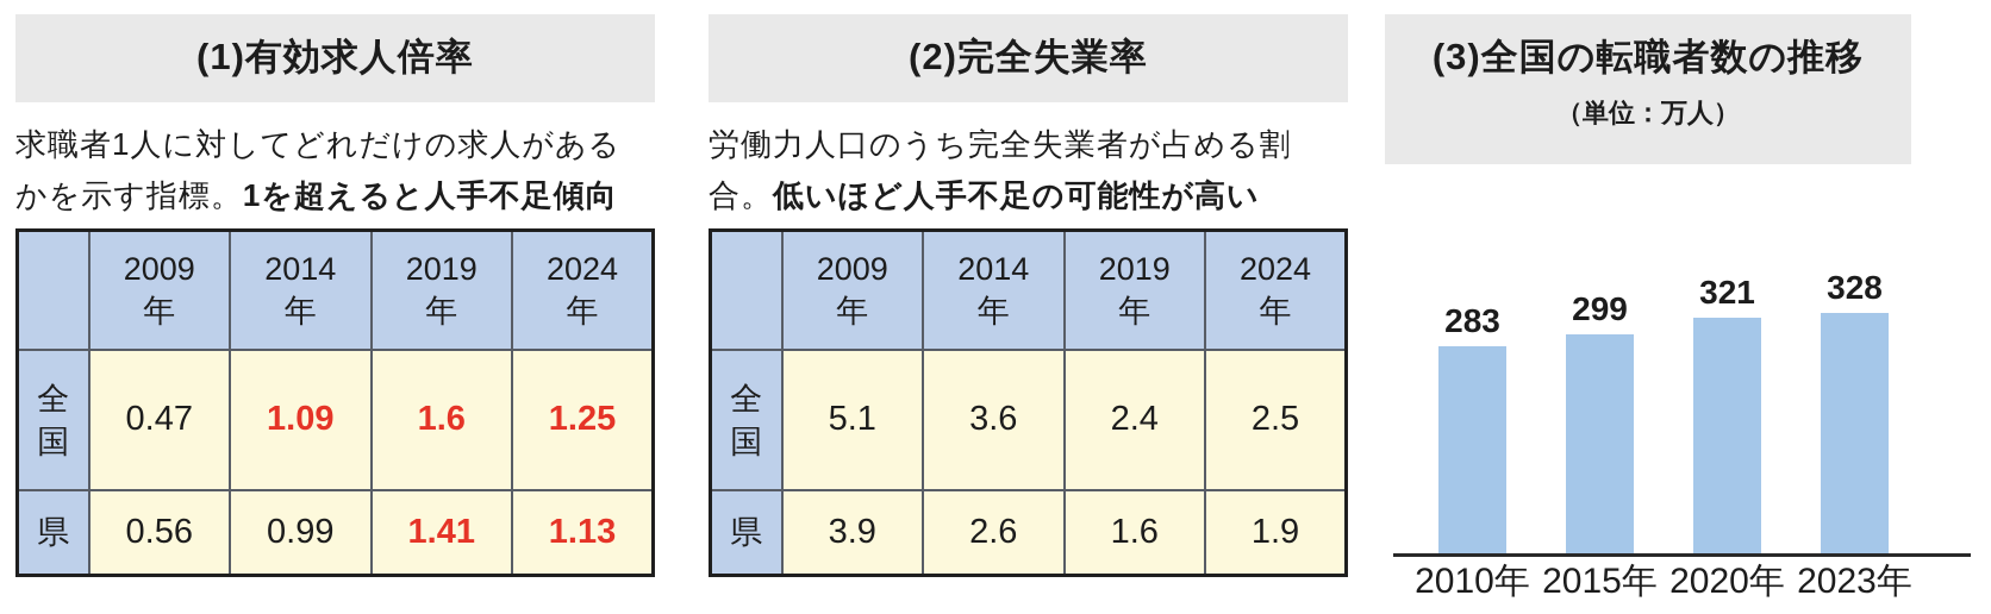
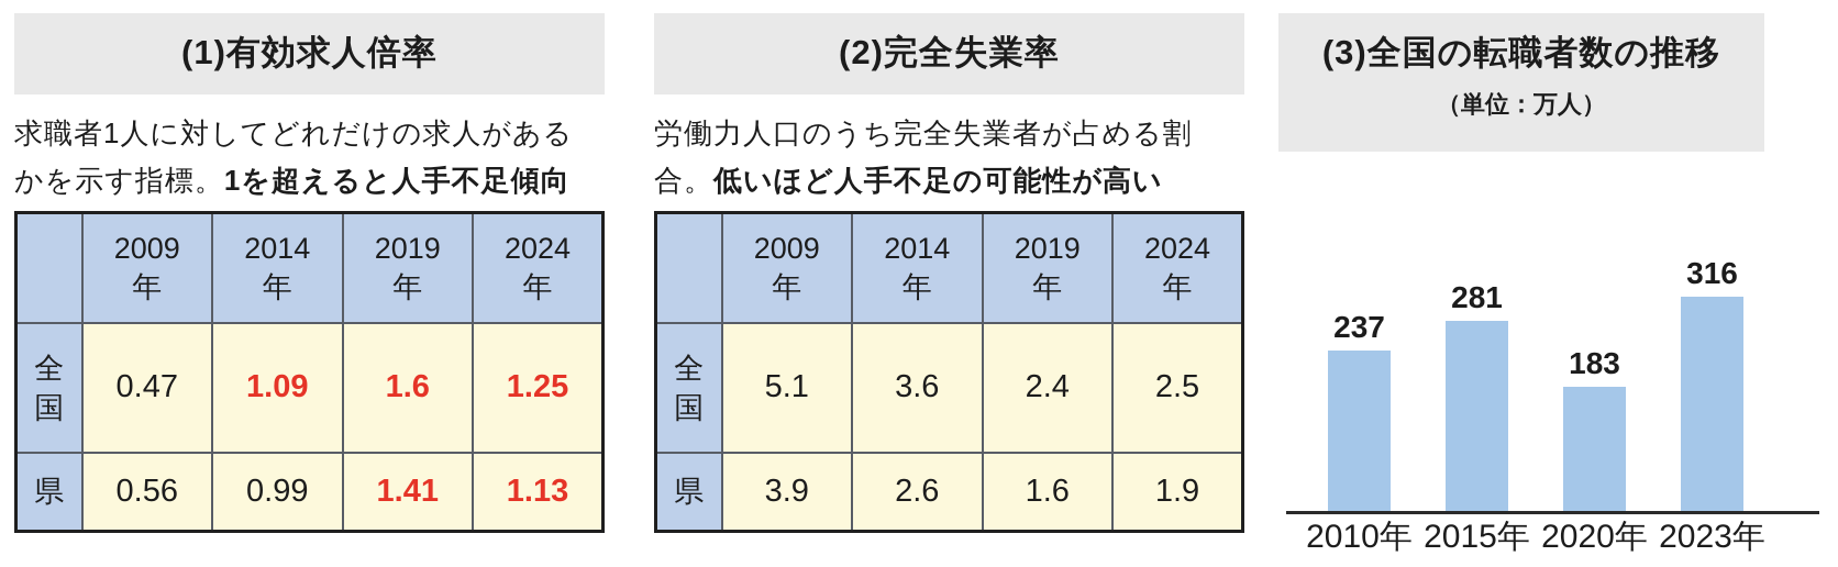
(3)全国の転職者数の推移/2010年: 283 -> 237
(3)全国の転職者数の推移/2015年: 299 -> 281
(3)全国の転職者数の推移/2020年: 321 -> 183
(3)全国の転職者数の推移/2023年: 328 -> 316
